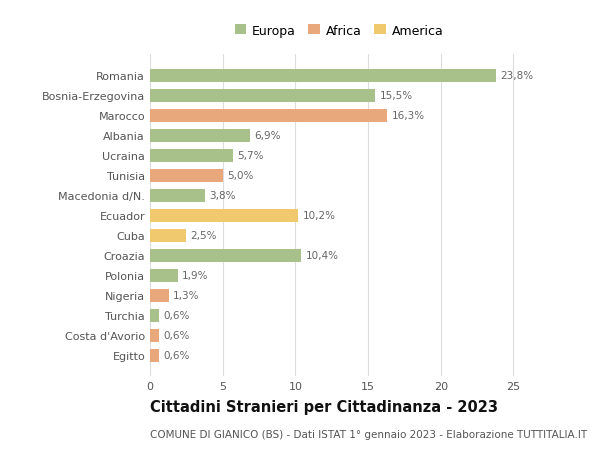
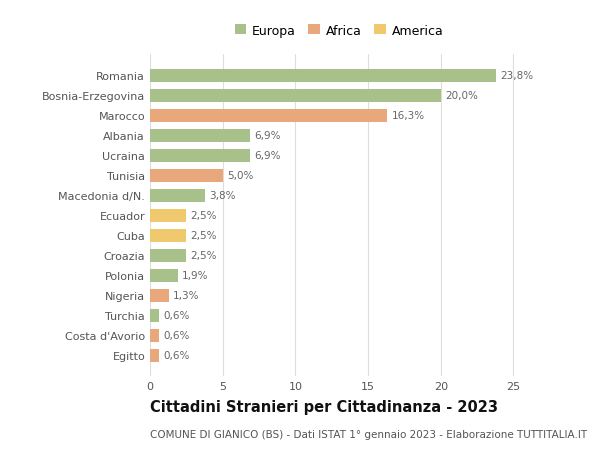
Bosnia-Erzegovina: 15,5% -> 20,0%
Ucraina: 5,7% -> 6,9%
Ecuador: 10,2% -> 2,5%
Croazia: 10,4% -> 2,5%
